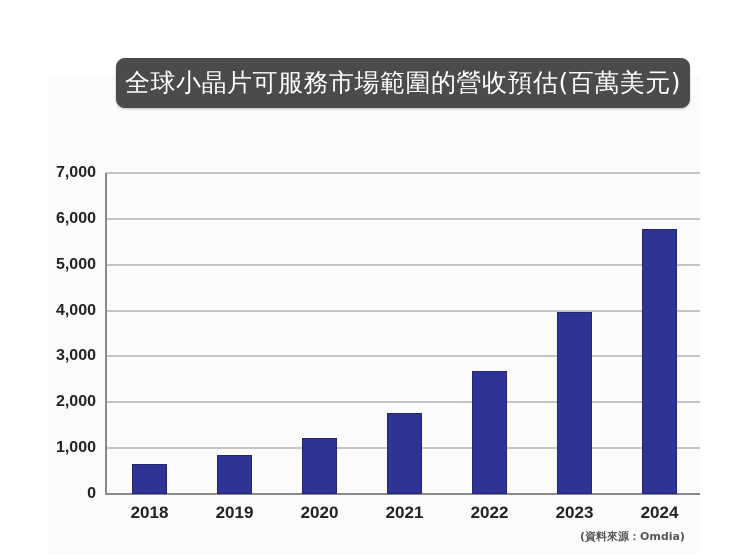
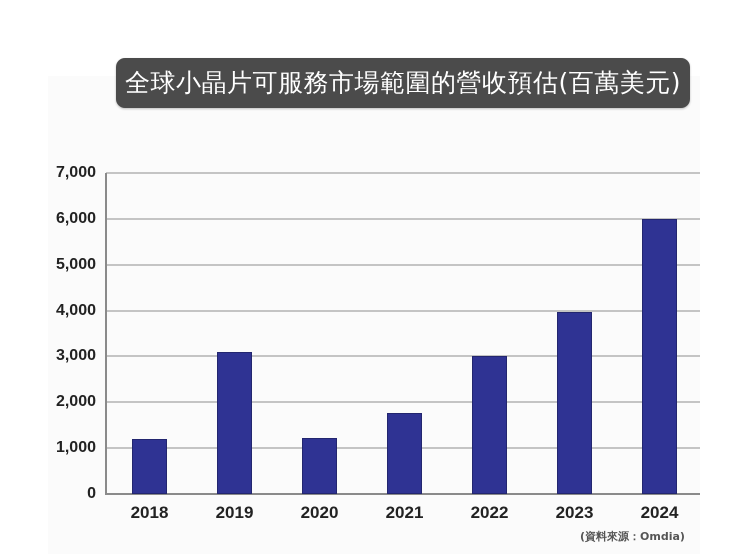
2018: 700 -> 1200
2019: 900 -> 3100
2022: 2700 -> 3000
2024: 5800 -> 6000
